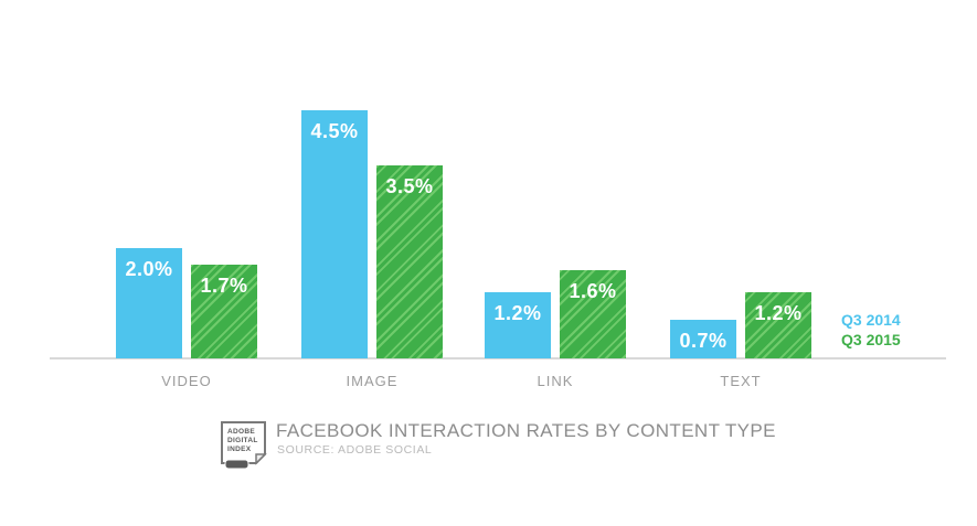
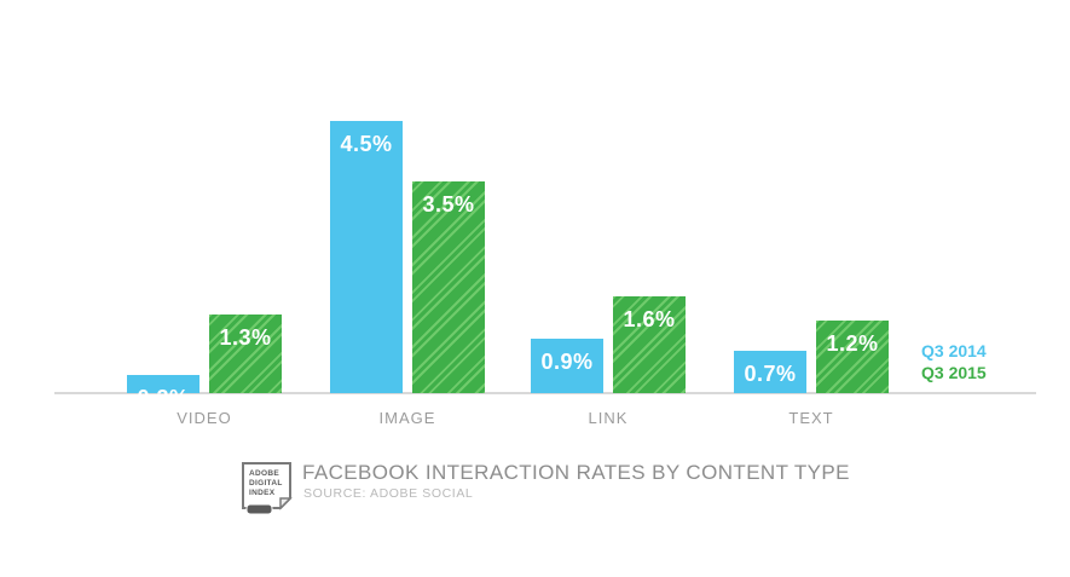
Q3 2014/VIDEO: 2.0% -> 0.3%
Q3 2015/VIDEO: 1.7% -> 1.3%
Q3 2014/LINK: 1.2% -> 0.9%
